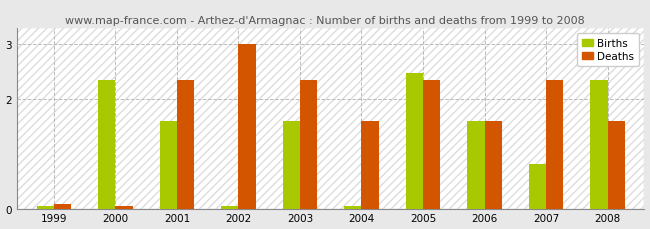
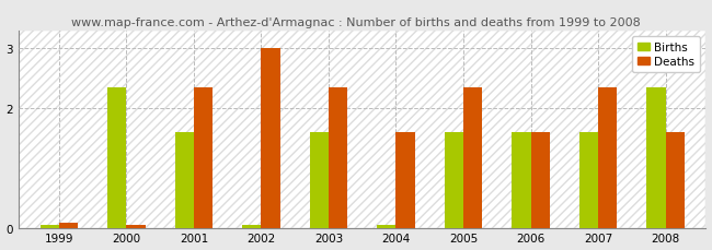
Births/2005: 2.48 -> 1.60
Births/2007: 0.82 -> 1.60
